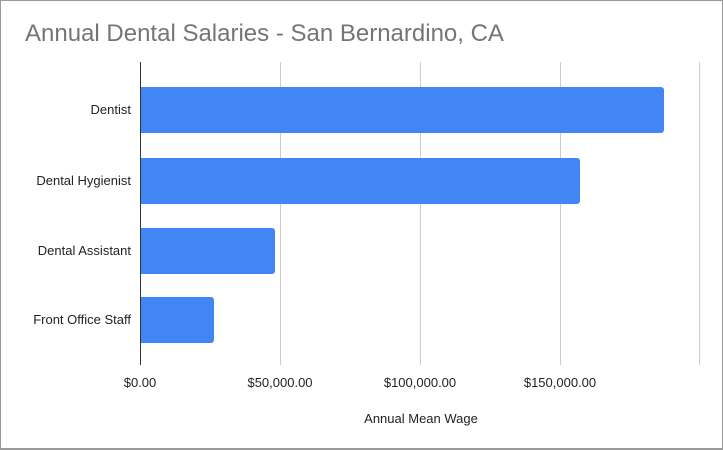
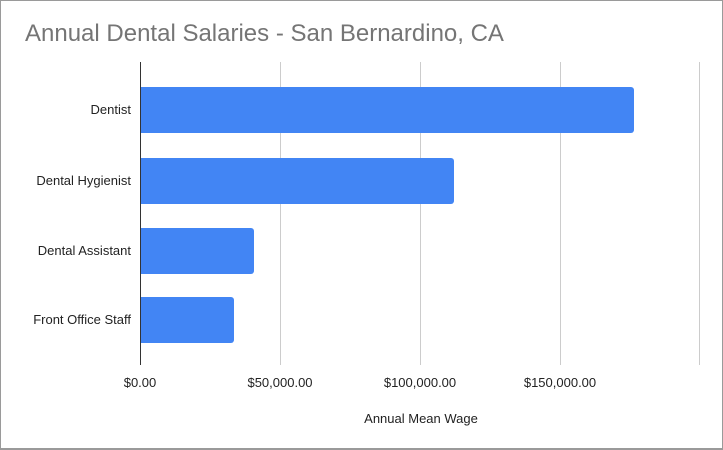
Dentist: $187000 -> $176000
Dental Hygienist: $157000 -> $112000
Dental Assistant: $48000 -> $40000
Front Office Staff: $26000 -> $33000
